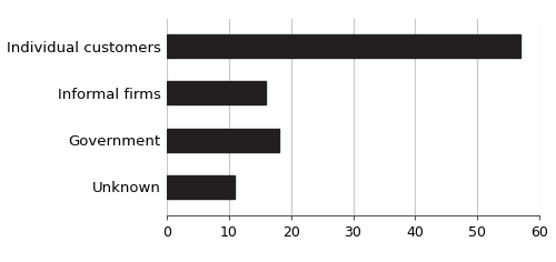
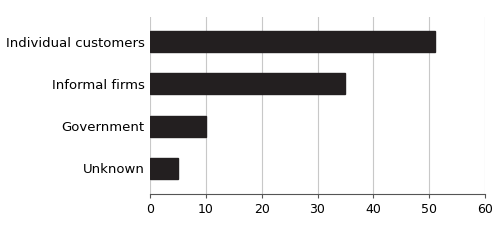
Individual customers: 57 -> 51
Informal firms: 16 -> 35
Government: 18 -> 10
Unknown: 11 -> 5
